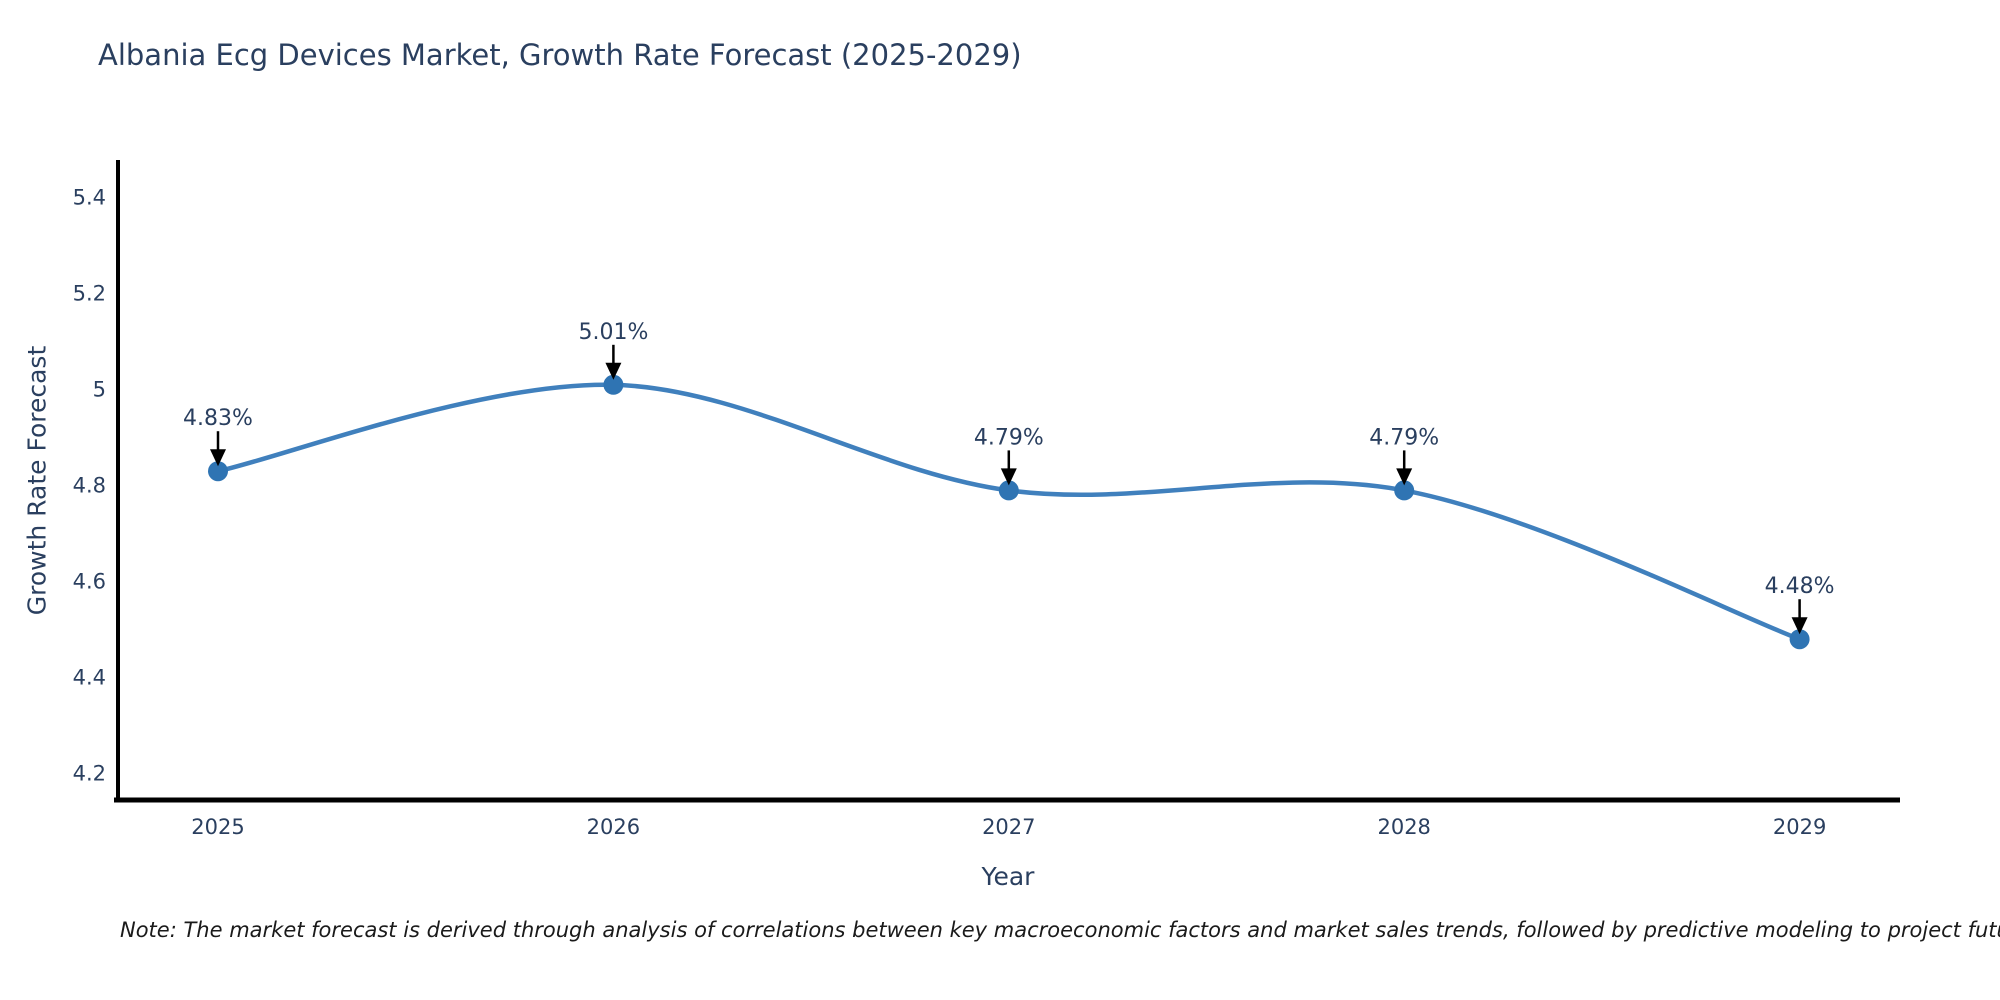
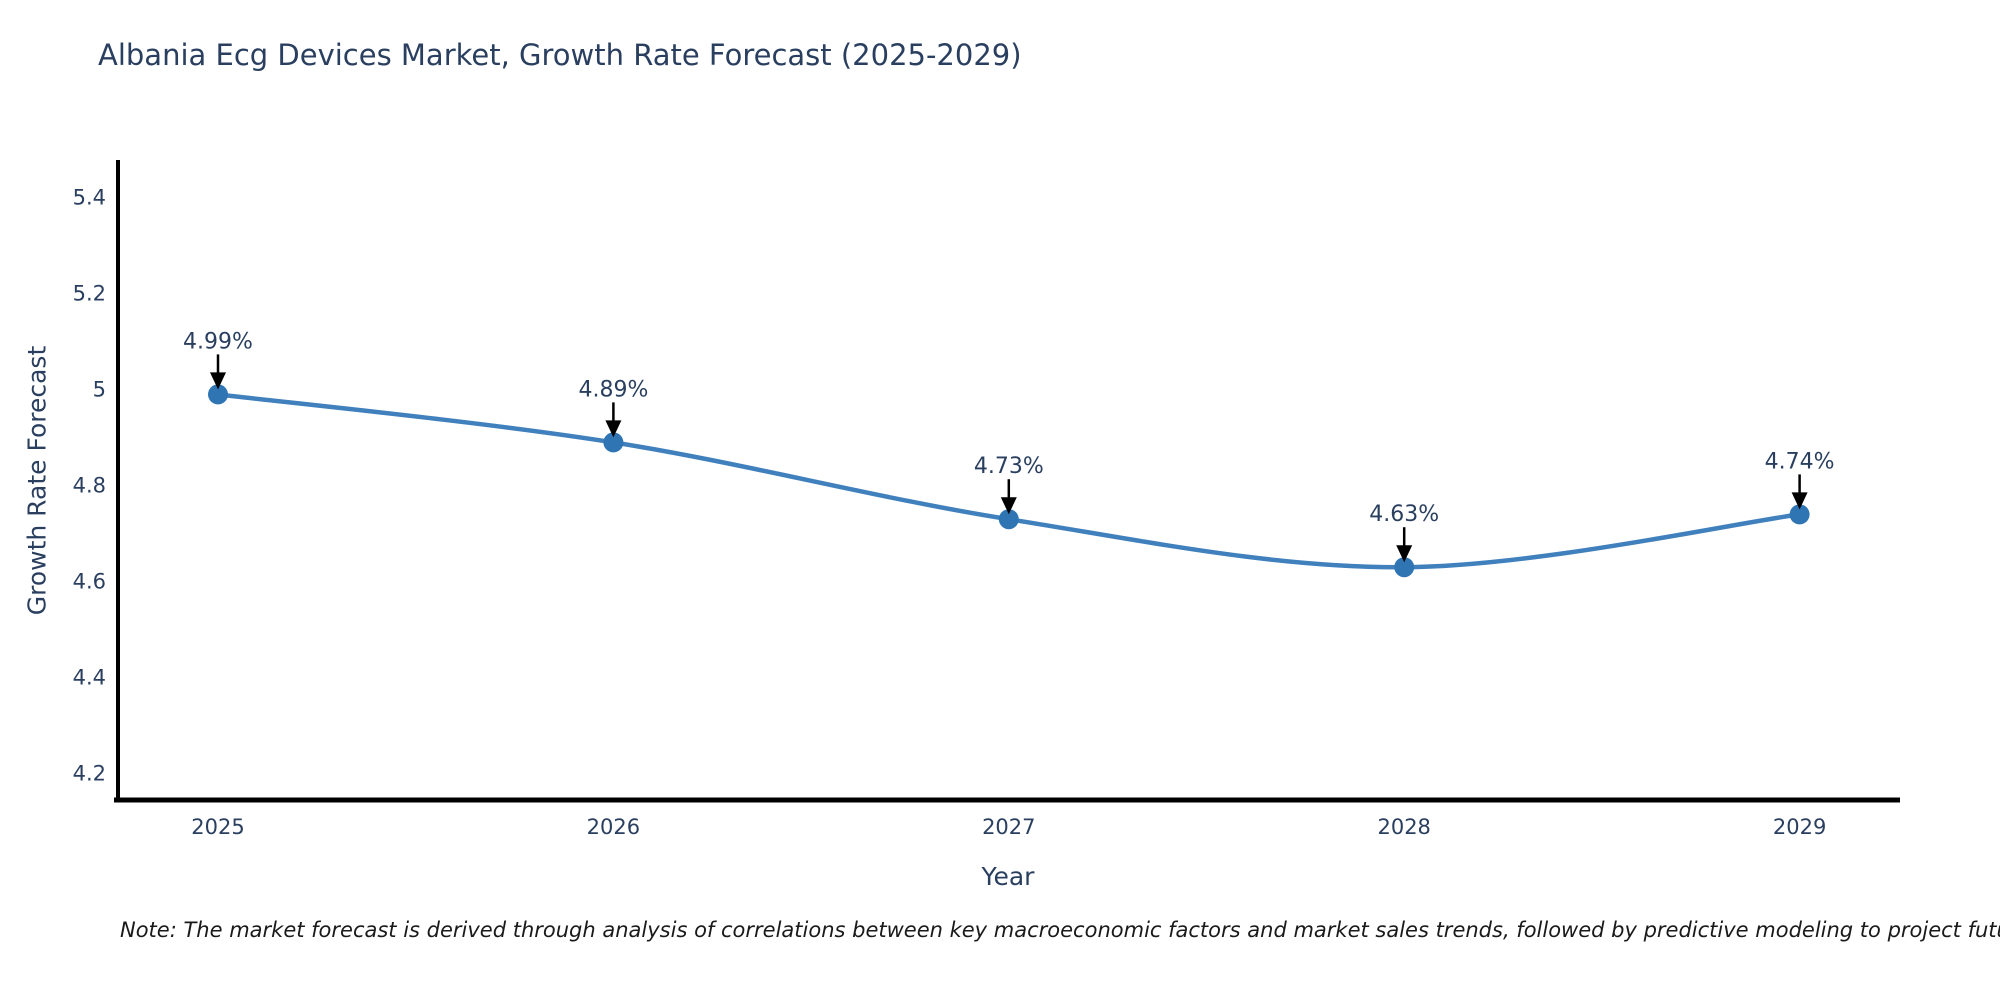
2025: 4.83% -> 4.99%
2026: 5.01% -> 4.89%
2027: 4.79% -> 4.73%
2028: 4.79% -> 4.63%
2029: 4.48% -> 4.74%
